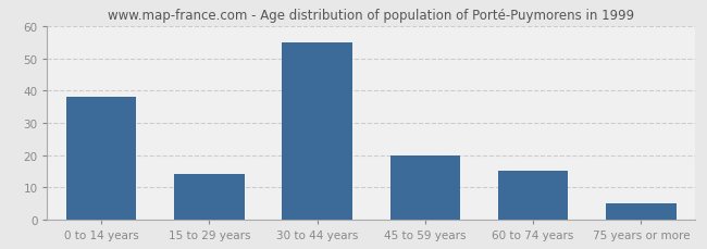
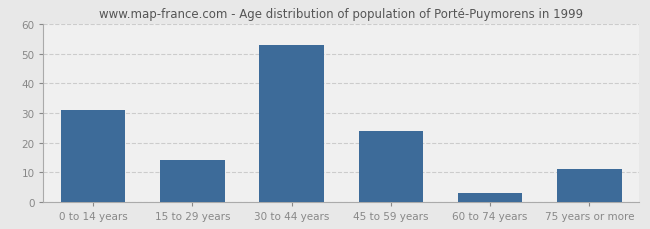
0 to 14 years: 38 -> 31
30 to 44 years: 55 -> 53
45 to 59 years: 20 -> 24
60 to 74 years: 15 -> 3
75 years or more: 5 -> 11
